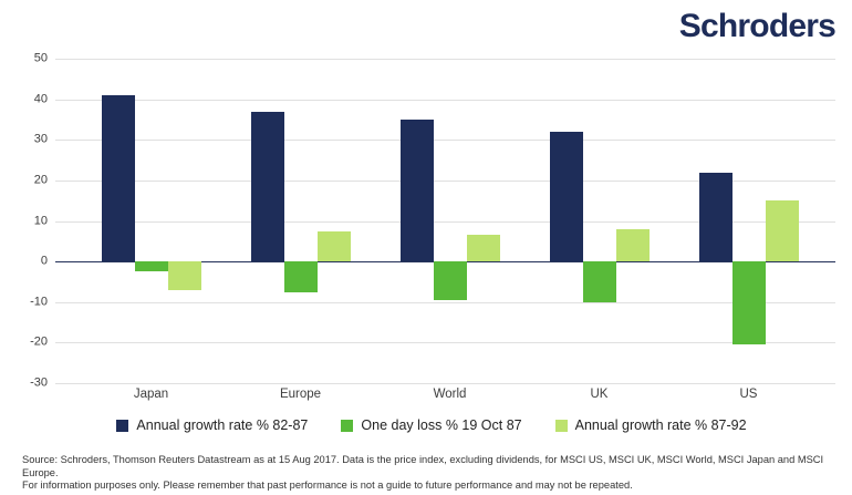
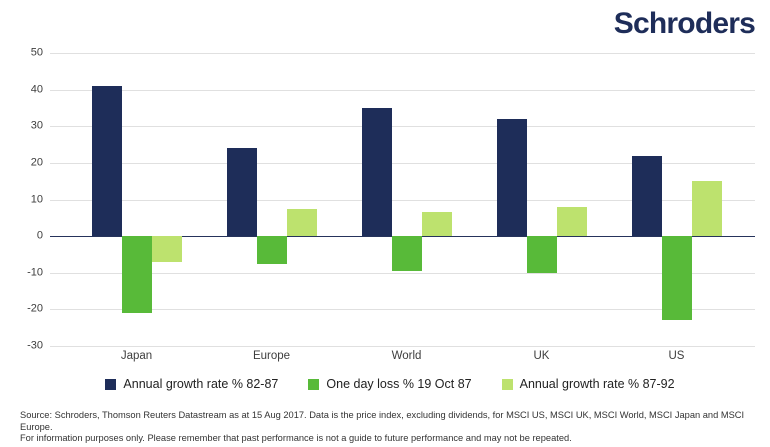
One day loss % 19 Oct 87/Japan: -2 -> -21
Annual growth rate % 82-87/Europe: 37 -> 24
One day loss % 19 Oct 87/US: -20 -> -23
